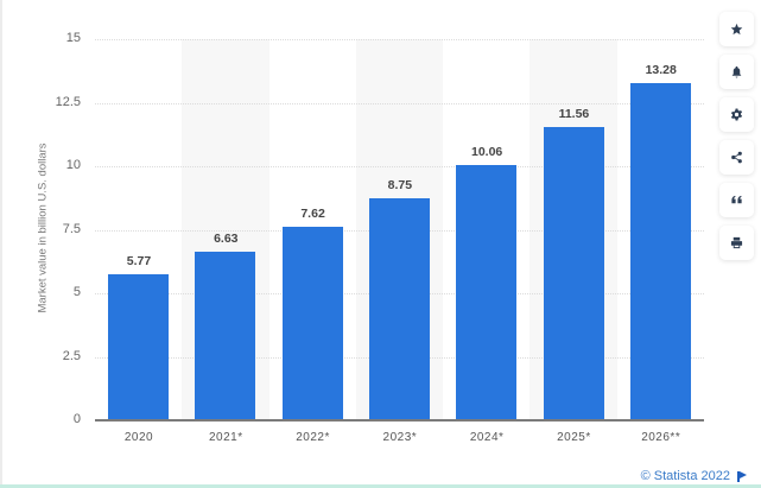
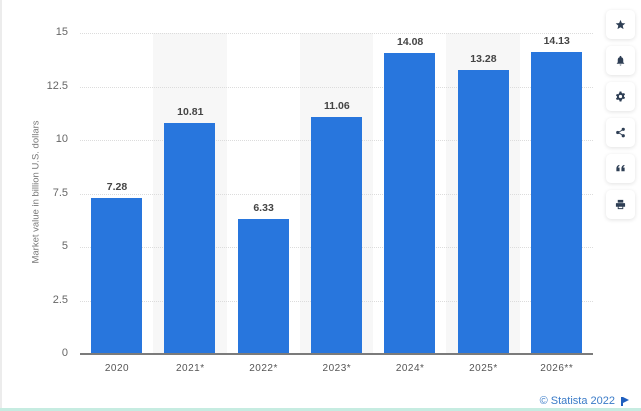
2020: 5.77 -> 7.28
2021*: 6.63 -> 10.81
2022*: 7.62 -> 6.33
2023*: 8.75 -> 11.06
2024*: 10.06 -> 14.08
2025*: 11.56 -> 13.28
2026**: 13.28 -> 14.13
